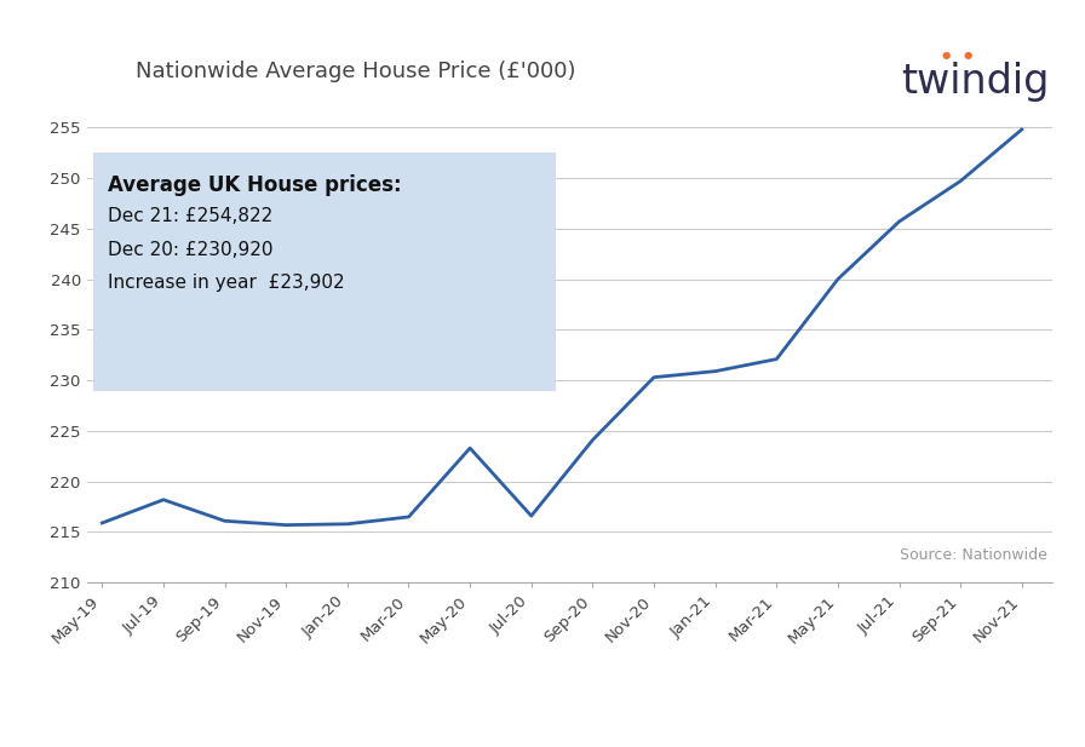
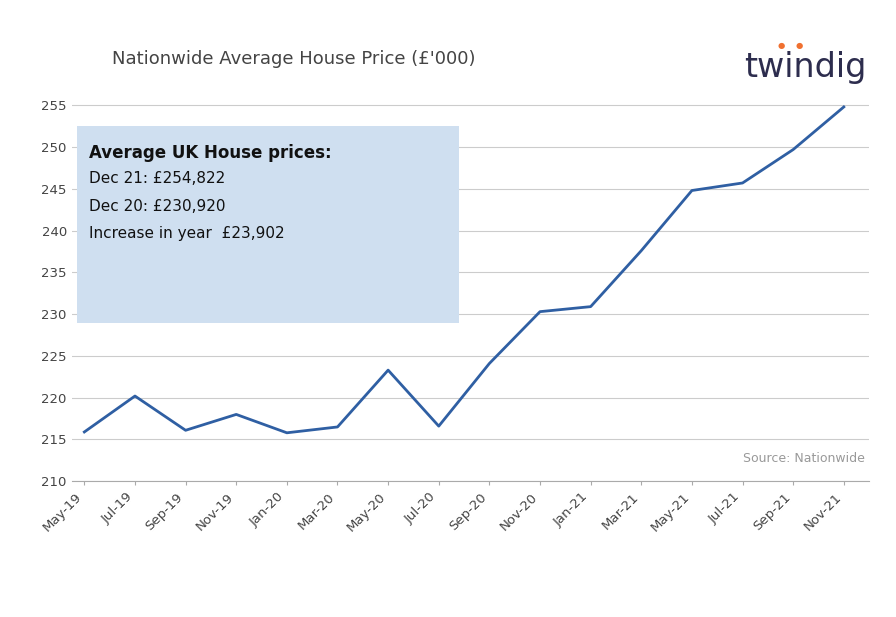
Jul-19: 218.2 -> 220.2
Nov-19: 215.7 -> 218.0
Mar-21: 232.1 -> 237.6
May-21: 240.0 -> 244.8
